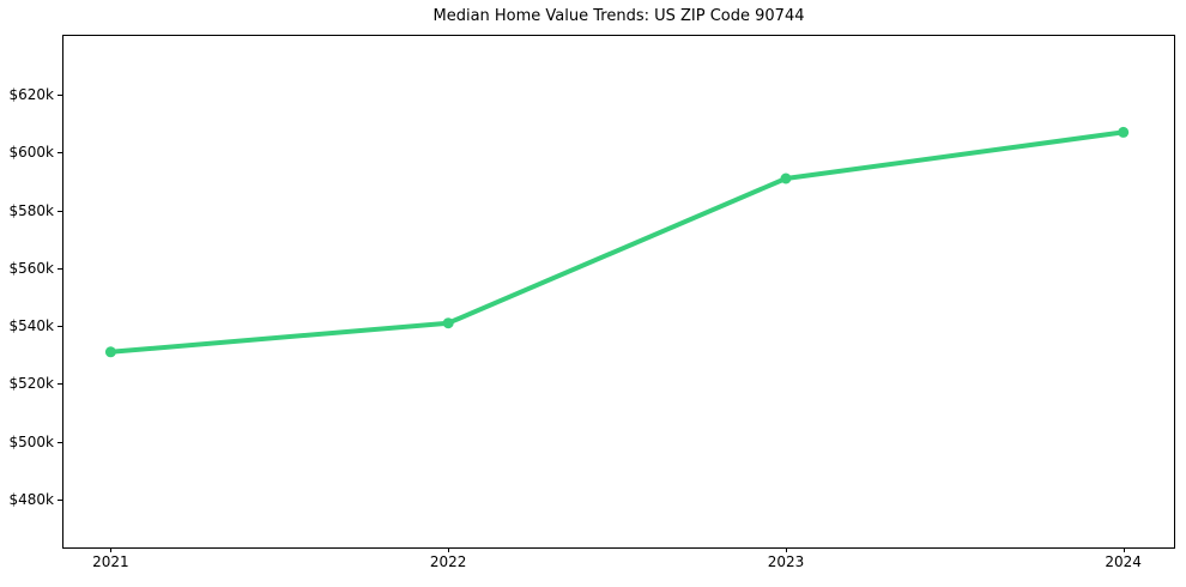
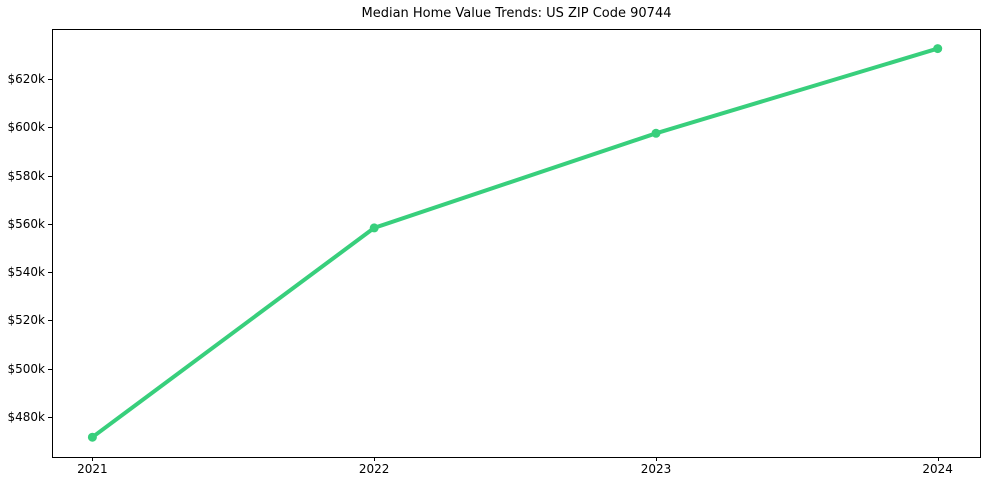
2021: $531k -> $472k
2022: $541k -> $558k
2023: $591k -> $598k
2024: $607k -> $633k
